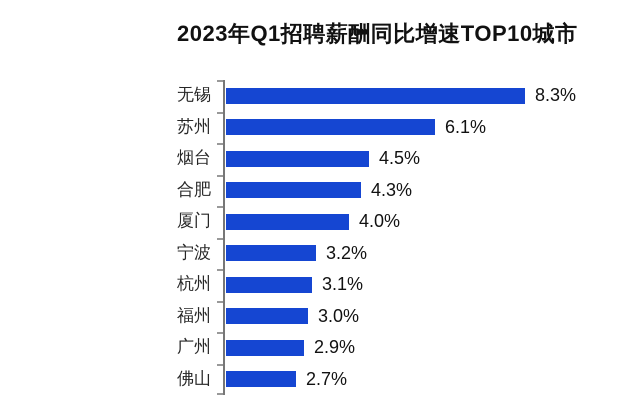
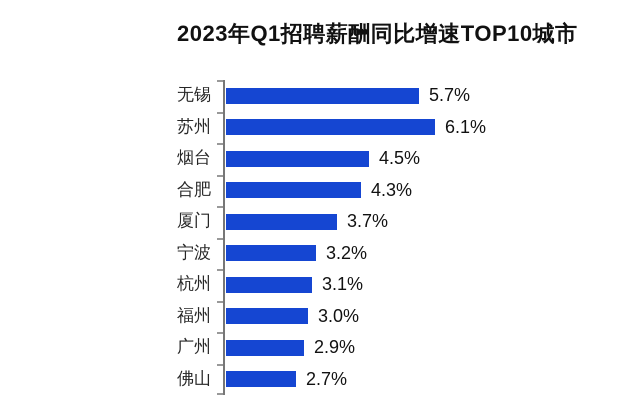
无锡: 8.3% -> 5.7%
厦门: 4.0% -> 3.7%
